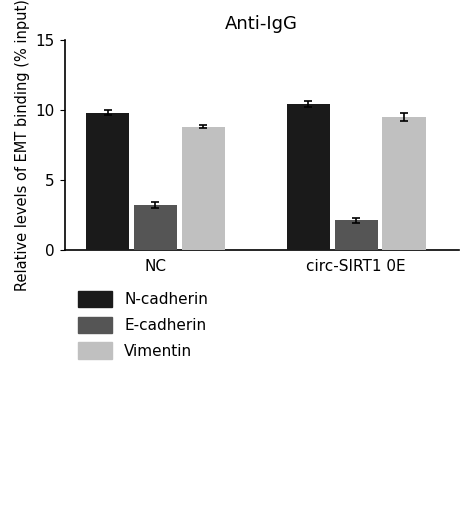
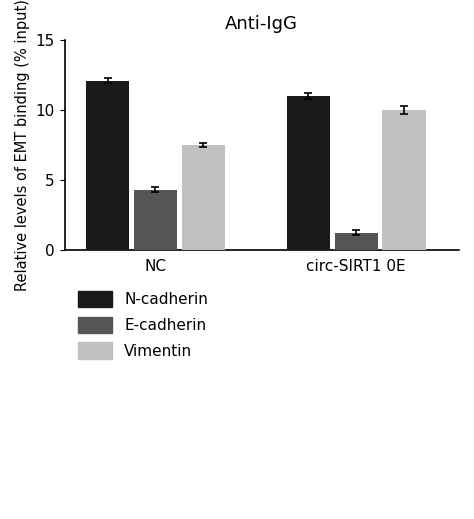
N-cadherin/NC: 9.8 -> 12.1
E-cadherin/NC: 3.2 -> 4.3
Vimentin/NC: 8.8 -> 7.5
N-cadherin/circ-SIRT1 0E: 10.4 -> 11.0
E-cadherin/circ-SIRT1 0E: 2.1 -> 1.2
Vimentin/circ-SIRT1 0E: 9.5 -> 10.0
